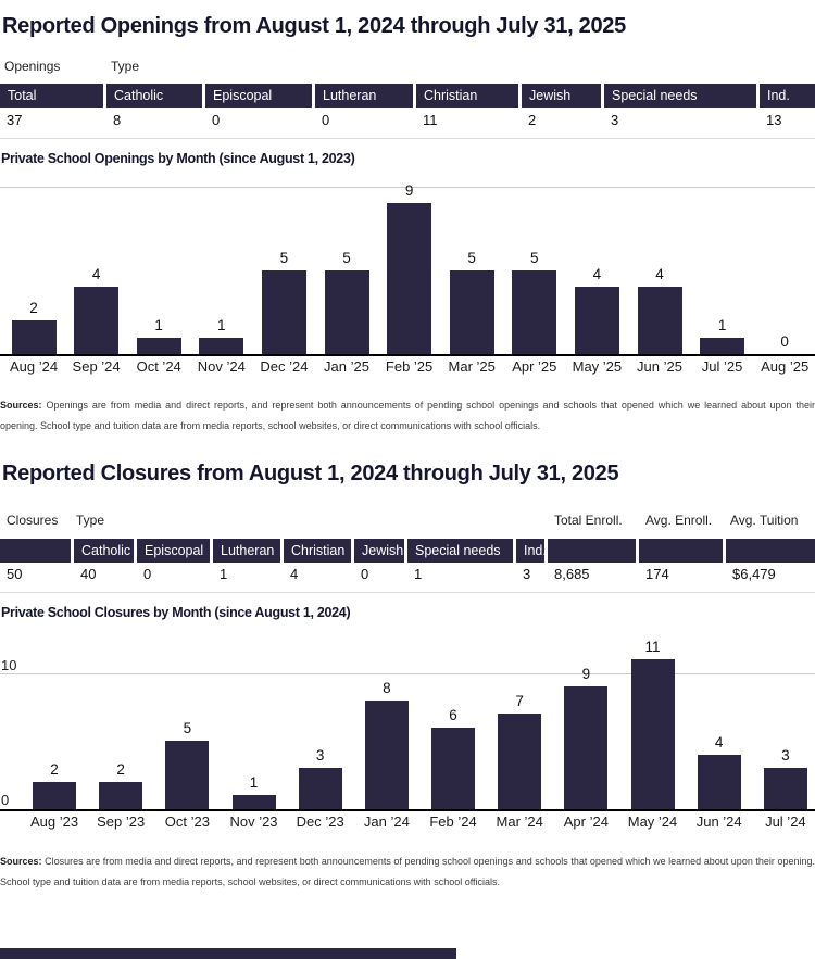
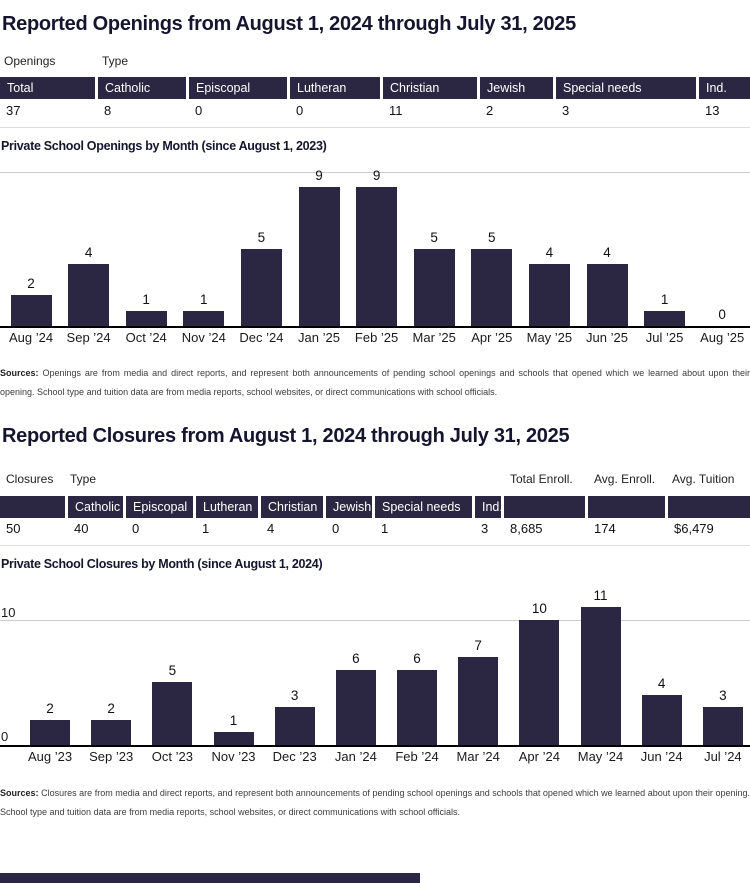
Private School Openings by Month (since August 1, 2023)/Jan ’25: 5 -> 9
Private School Closures by Month (since August 1, 2024)/Jan ’24: 8 -> 6
Private School Closures by Month (since August 1, 2024)/Apr ’24: 9 -> 10
